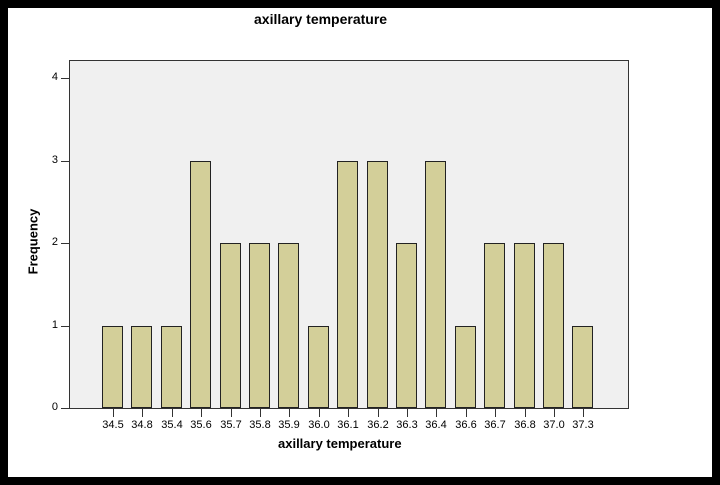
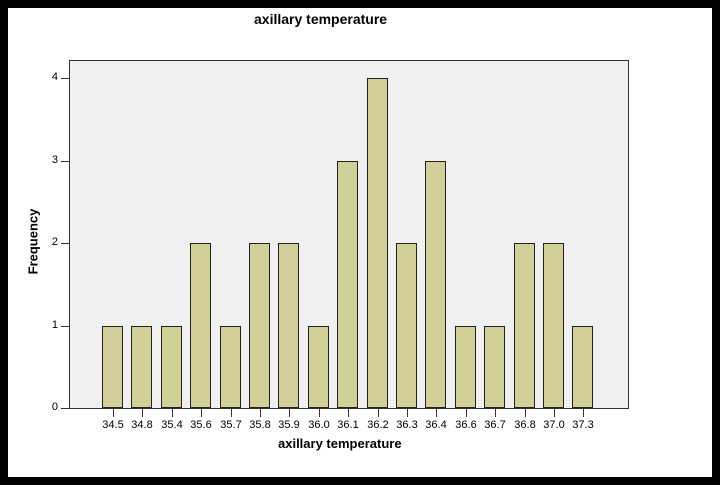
35.6: 3 -> 2
35.7: 2 -> 1
36.2: 3 -> 4
36.7: 2 -> 1
